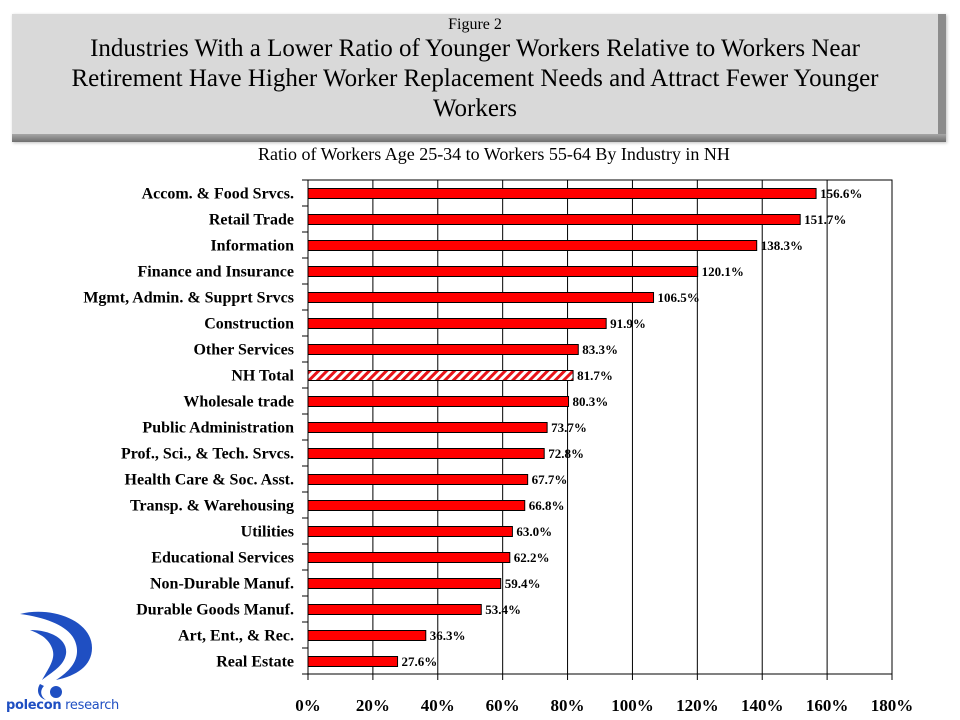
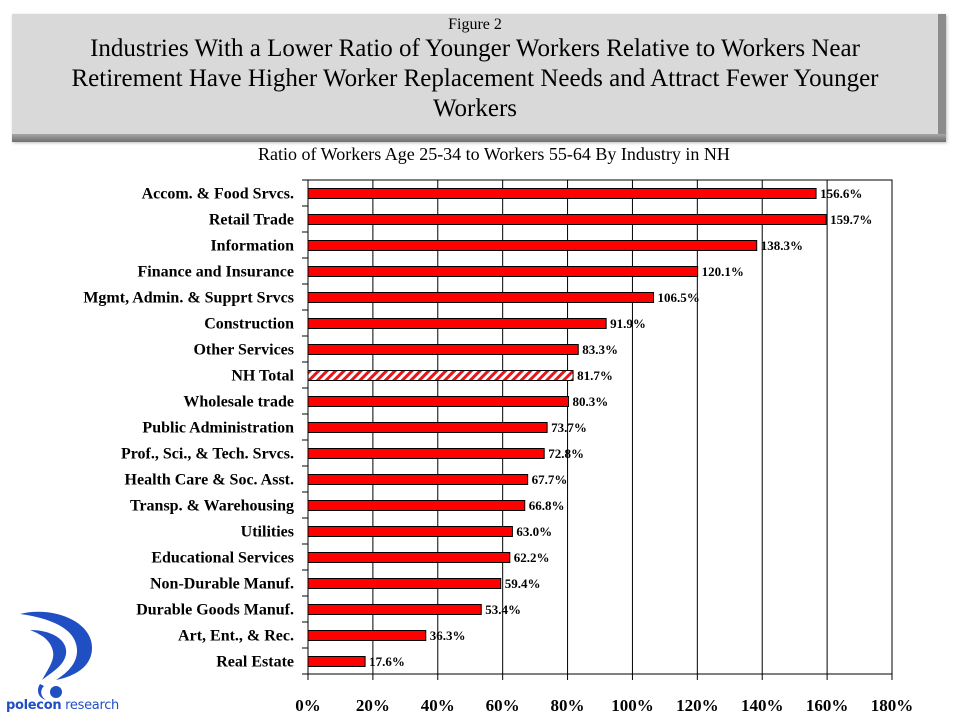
Retail Trade: 151.7% -> 159.7%
Real Estate: 27.6% -> 17.6%
